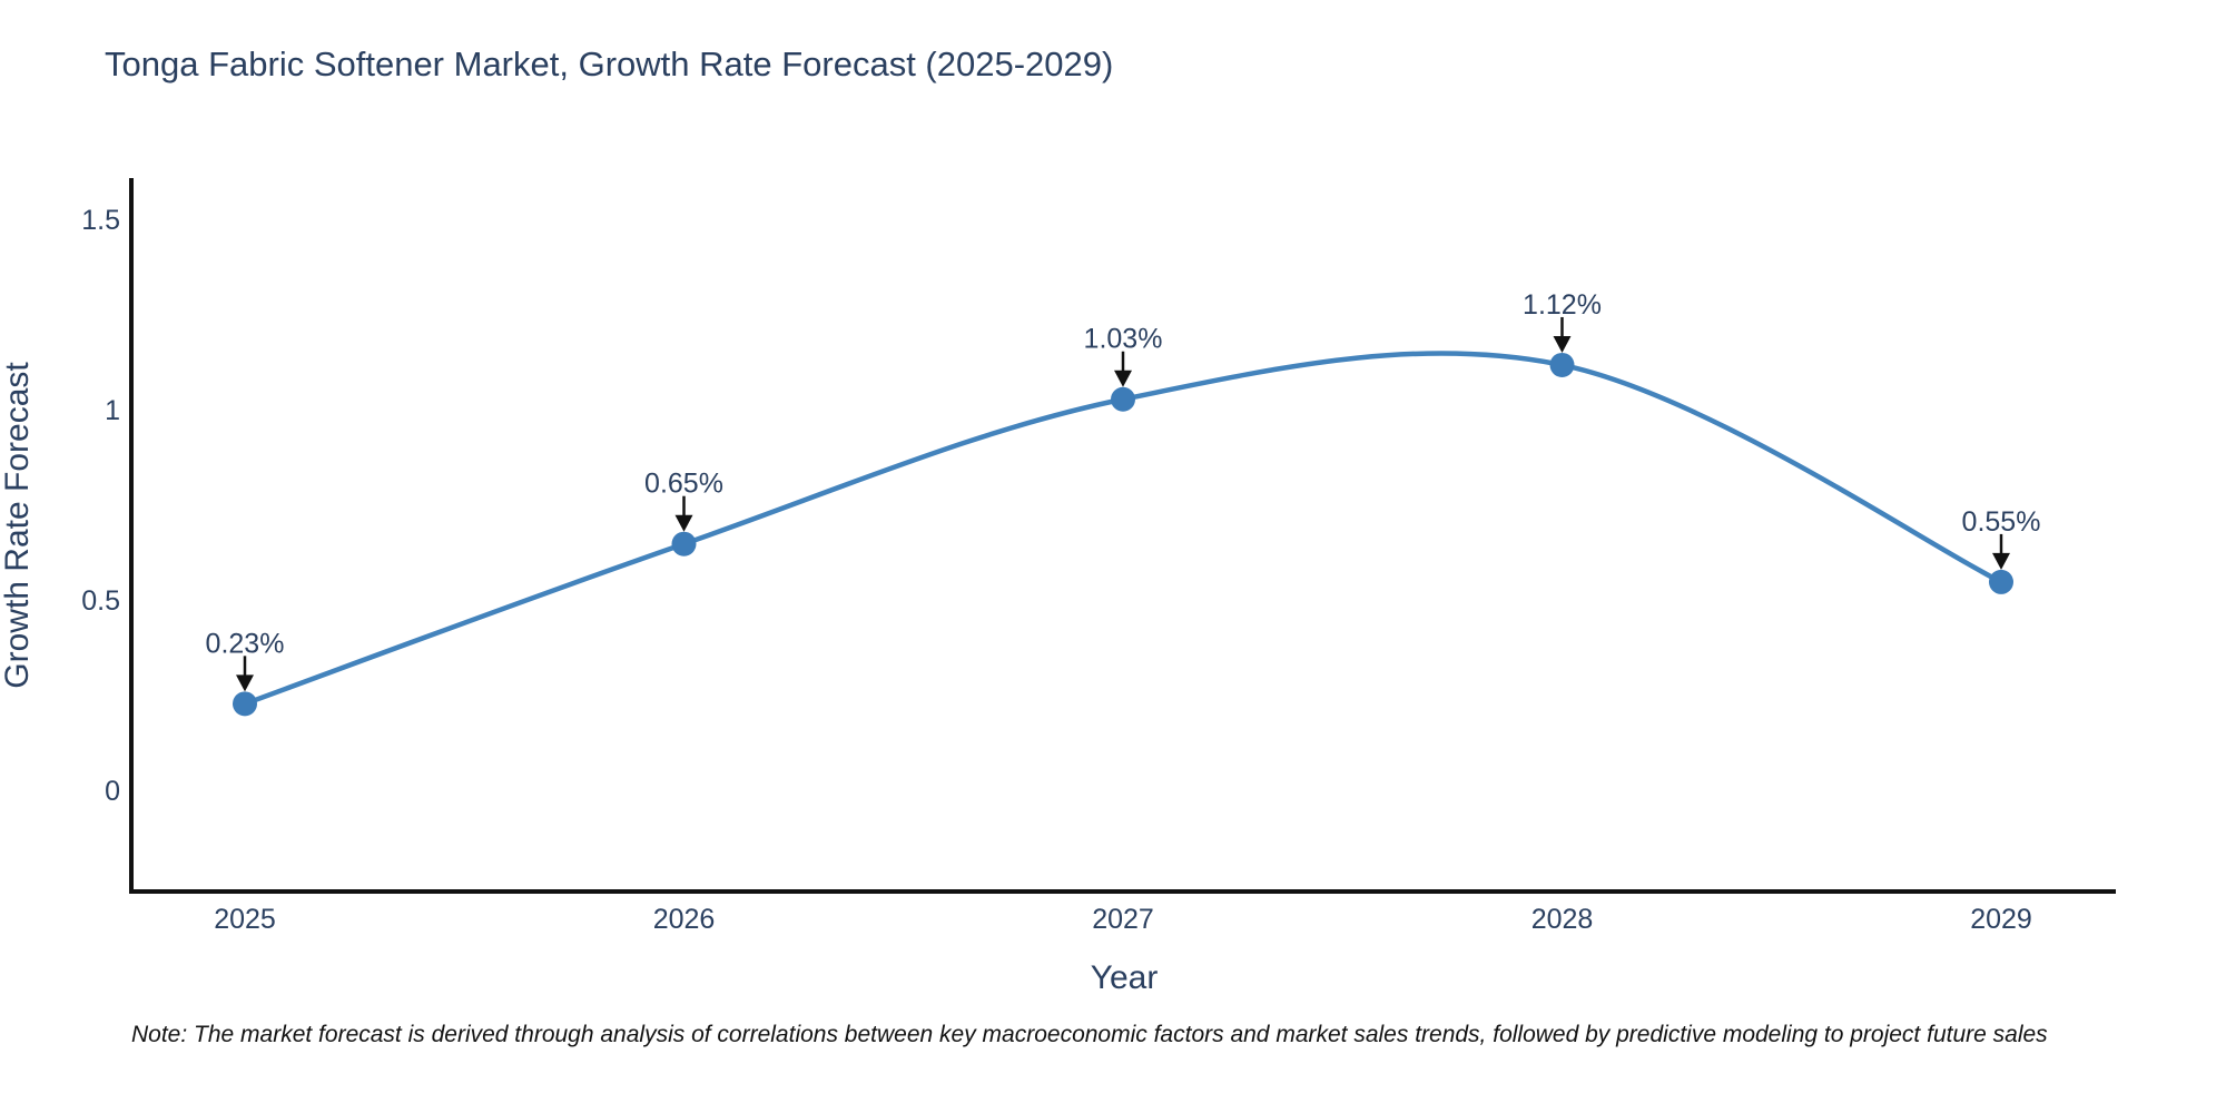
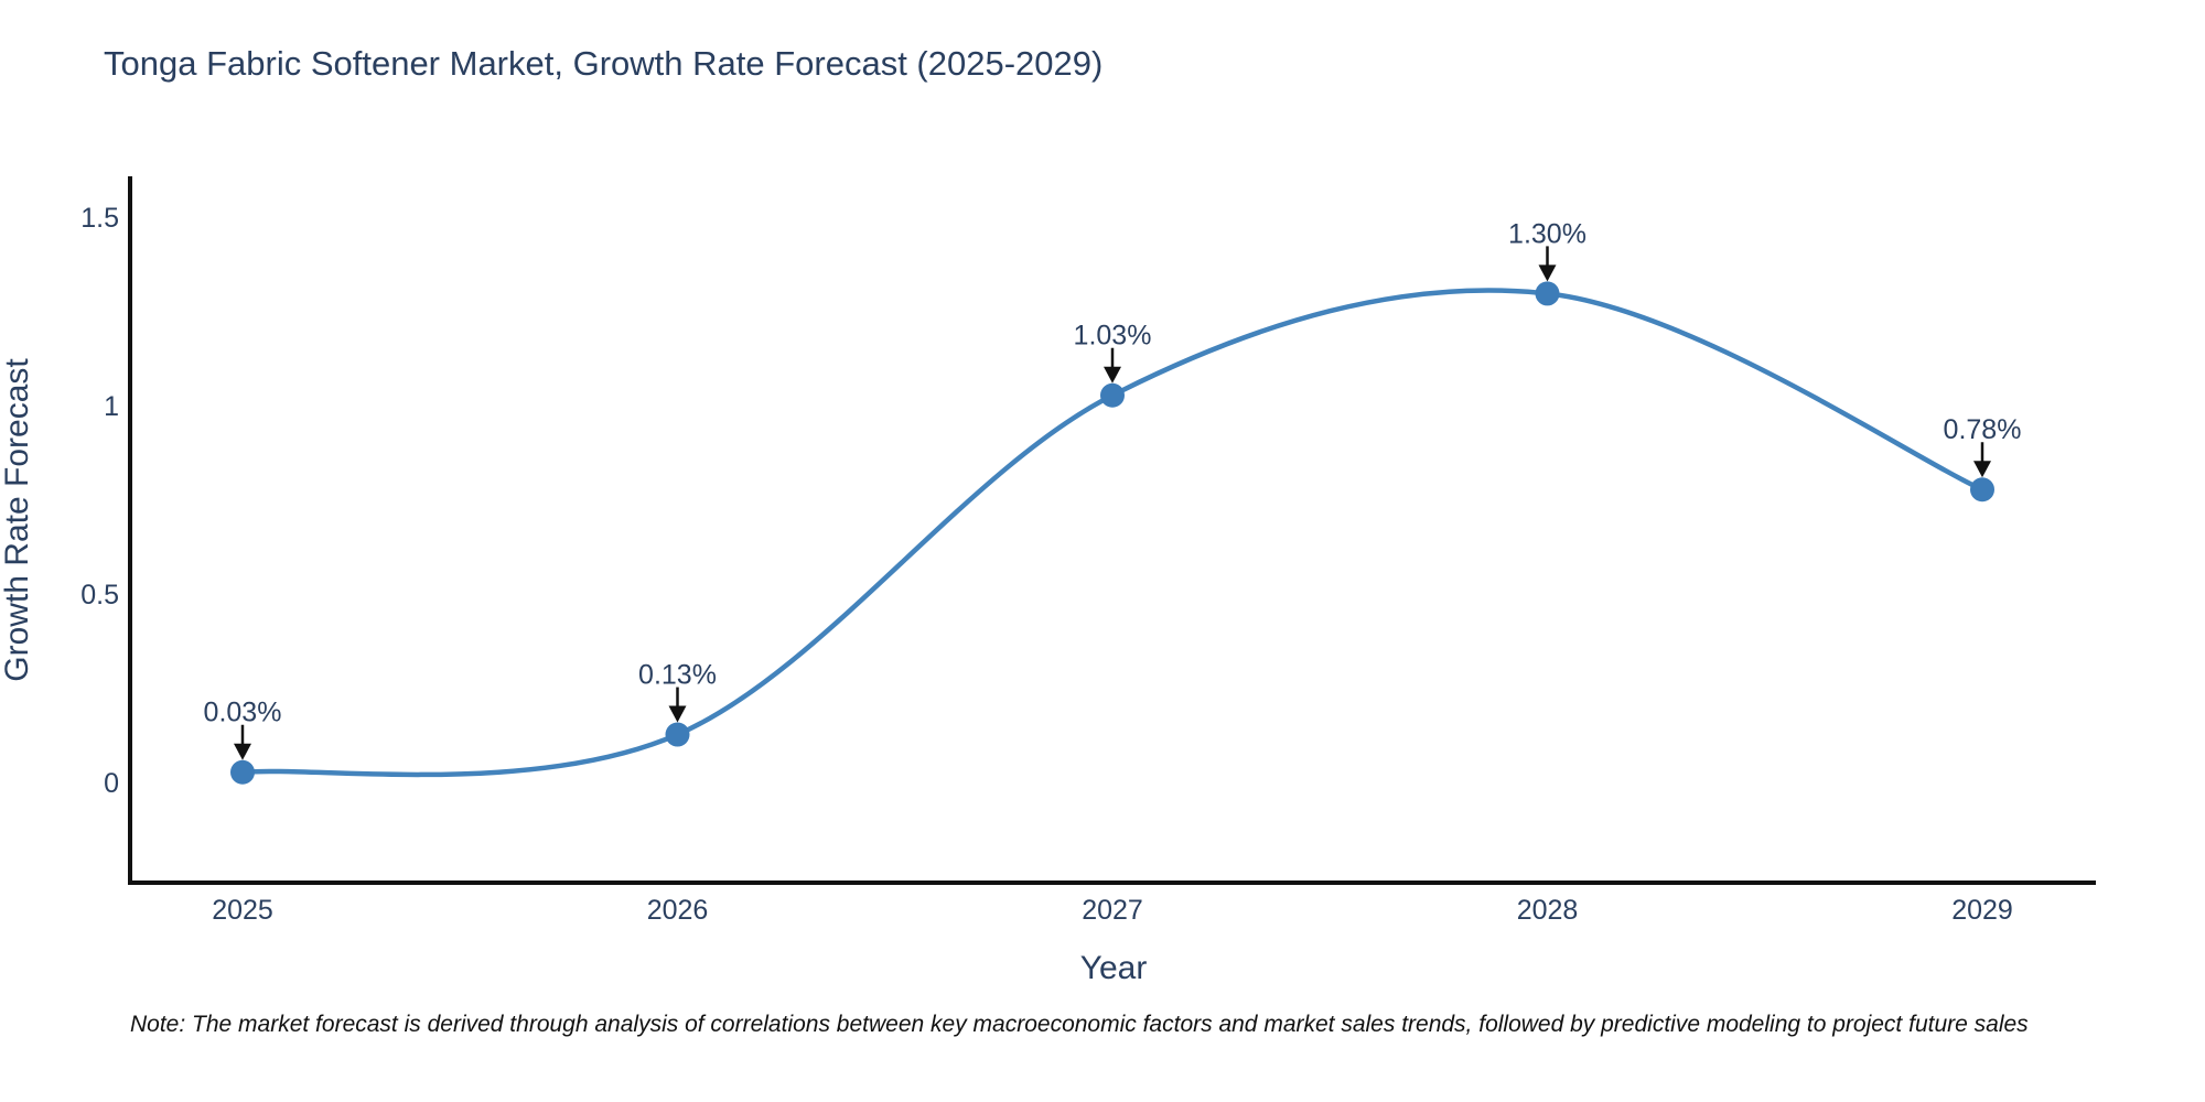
2025: 0.23% -> 0.03%
2026: 0.65% -> 0.13%
2028: 1.12% -> 1.30%
2029: 0.55% -> 0.78%
